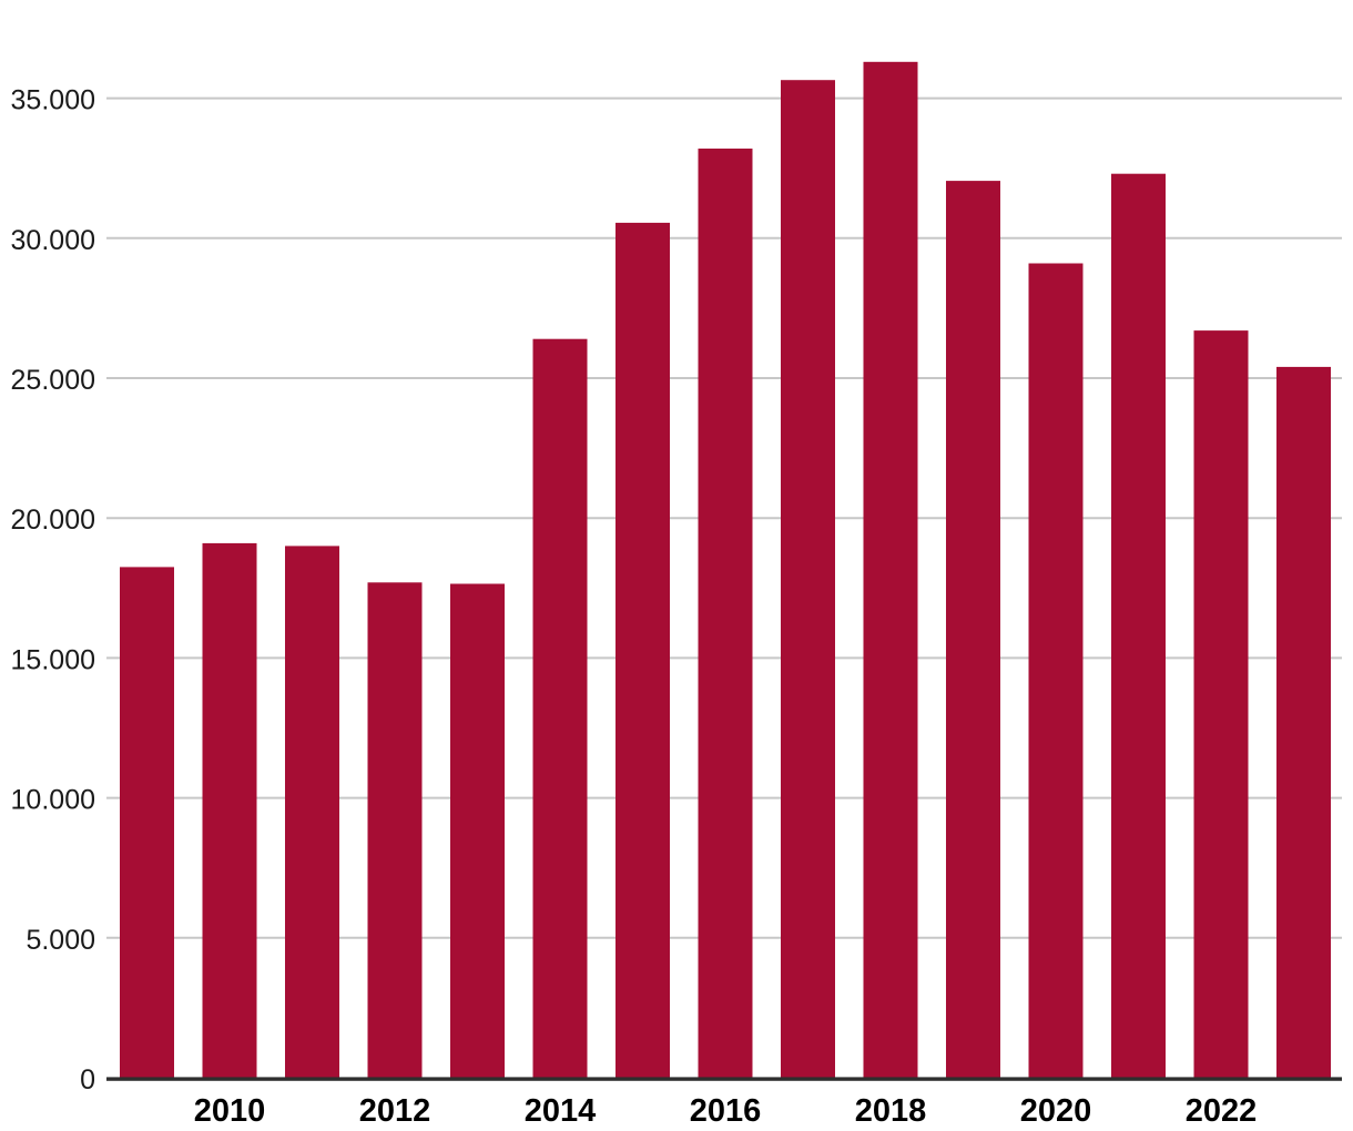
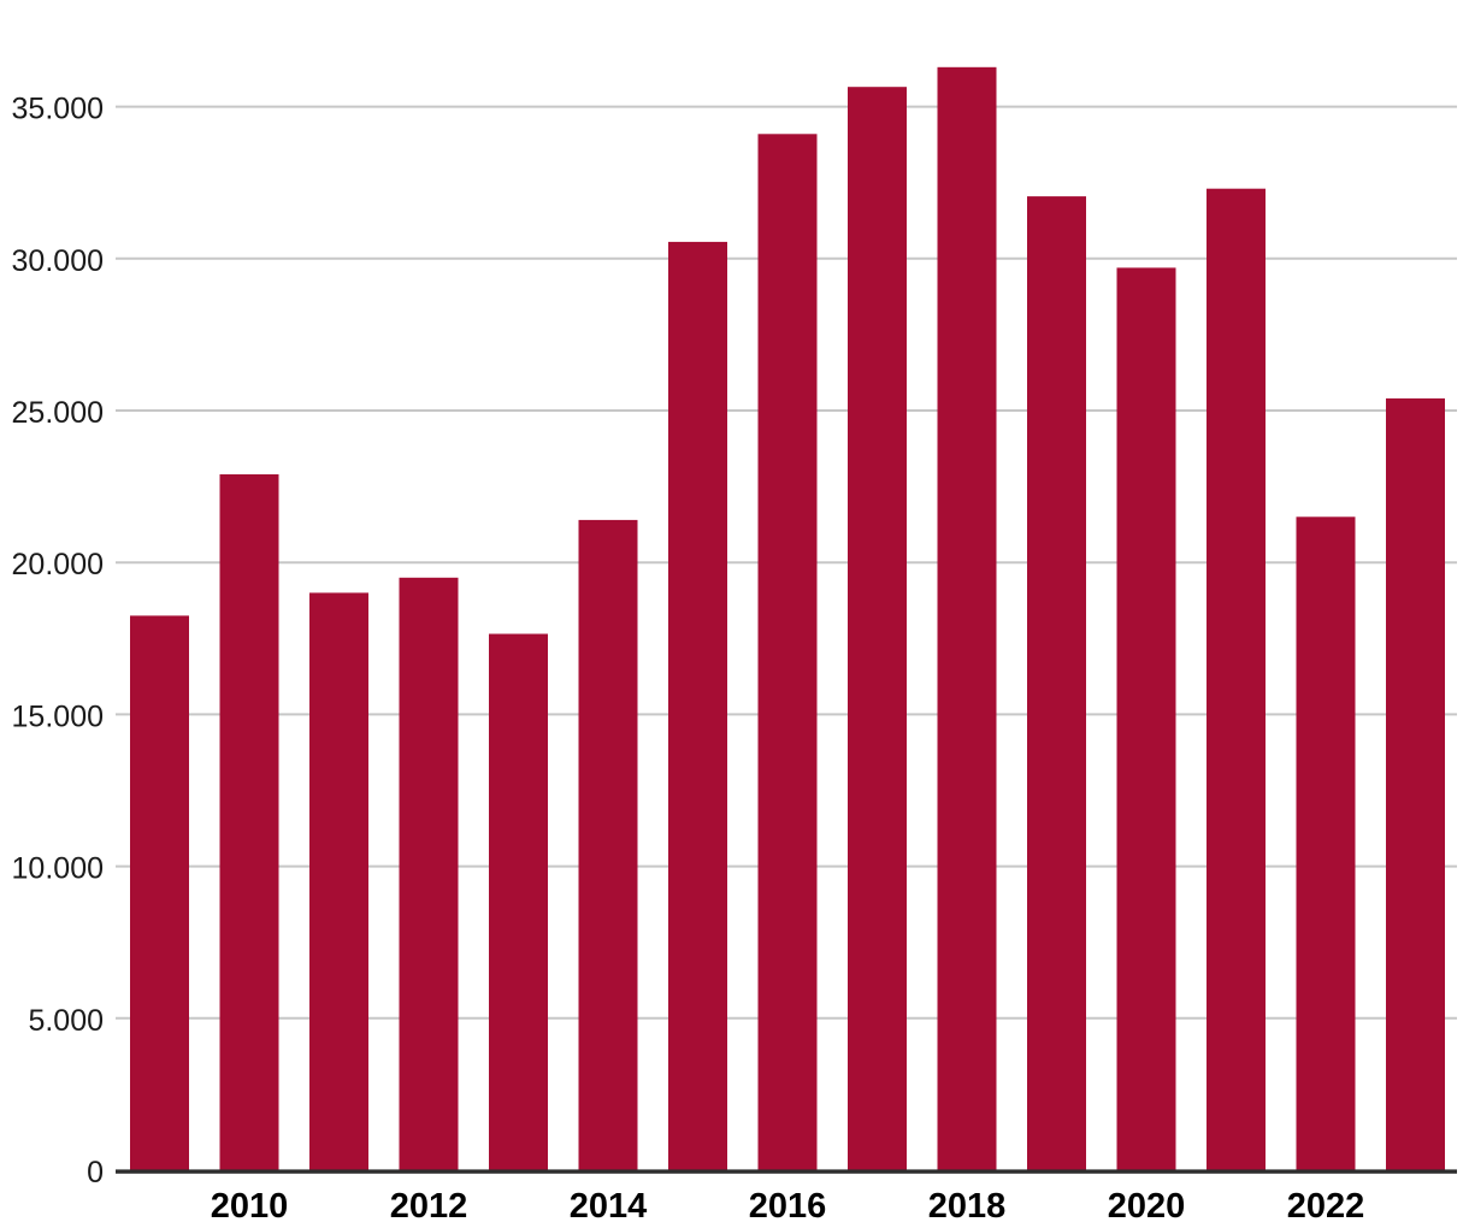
2010: 19100 -> 22900
2012: 17700 -> 19500
2014: 26400 -> 21400
2016: 33200 -> 34100
2020: 29100 -> 29700
2022: 26700 -> 21500
